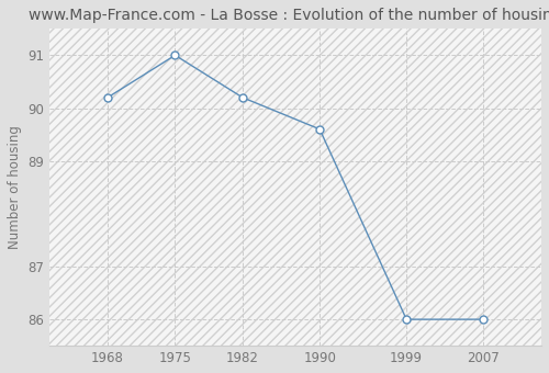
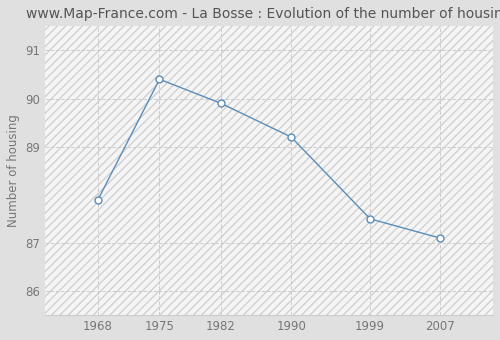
1968: 90.2 -> 87.9
1975: 91.0 -> 90.4
1982: 90.2 -> 89.9
1990: 89.6 -> 89.2
1999: 86.0 -> 87.5
2007: 86.0 -> 87.1
